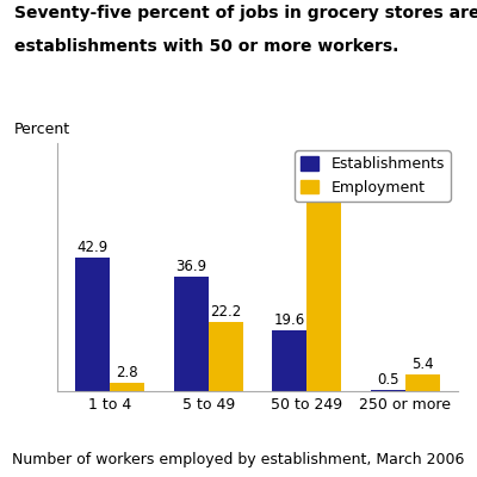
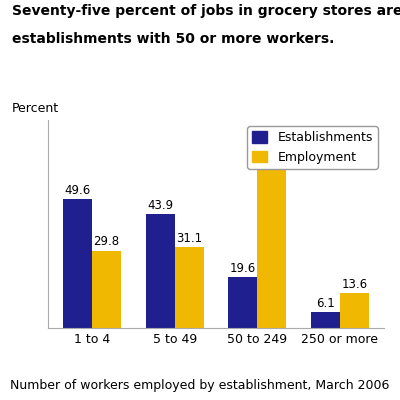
Establishments/1 to 4: 42.9 -> 49.6
Employment/1 to 4: 2.8 -> 29.8
Establishments/5 to 49: 36.9 -> 43.9
Employment/5 to 49: 22.2 -> 31.1
Establishments/250 or more: 0.5 -> 6.1
Employment/250 or more: 5.4 -> 13.6
